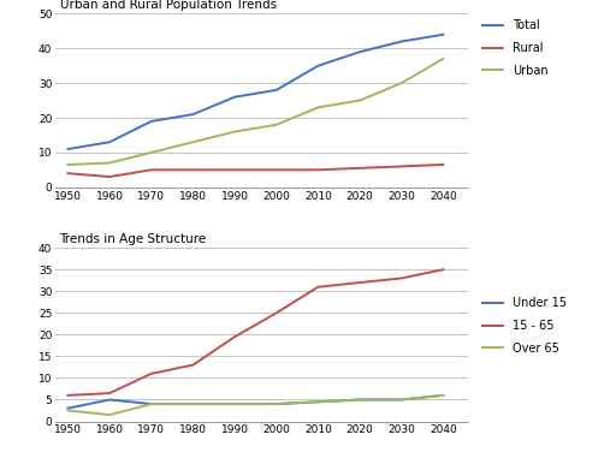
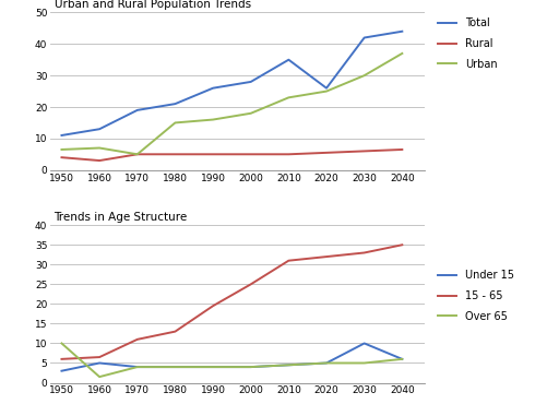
Urban and Rural Population Trends/Urban/1970: 10.0 -> 5.0
Urban and Rural Population Trends/Urban/1980: 13.0 -> 15.0
Urban and Rural Population Trends/Total/2020: 39 -> 26
Trends in Age Structure/Over 65/1950: 2.5 -> 10.0
Trends in Age Structure/Under 15/2030: 5.0 -> 10.0
